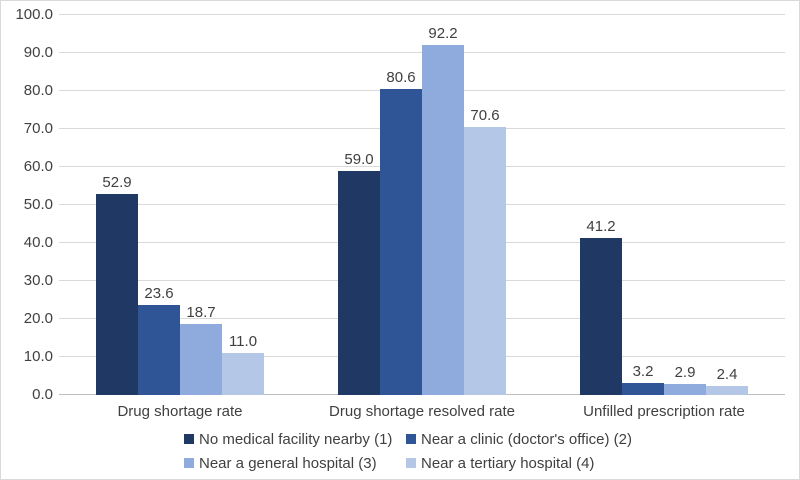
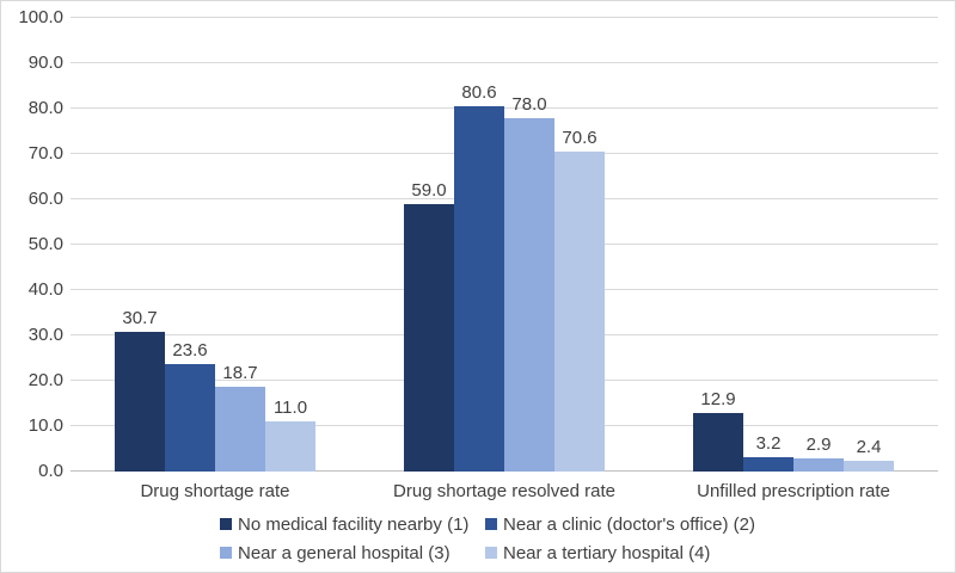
No medical facility nearby (1)/Drug shortage rate: 52.9 -> 30.7
Near a general hospital (3)/Drug shortage resolved rate: 92.2 -> 78.0
No medical facility nearby (1)/Unfilled prescription rate: 41.2 -> 12.9
